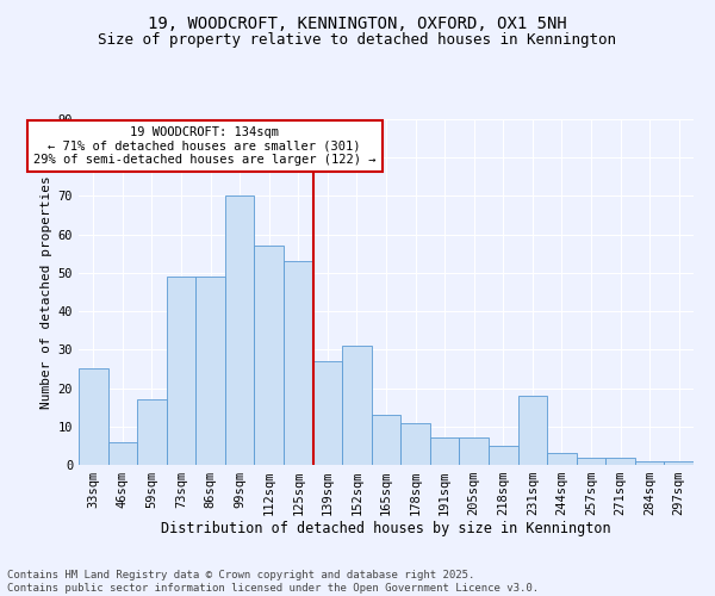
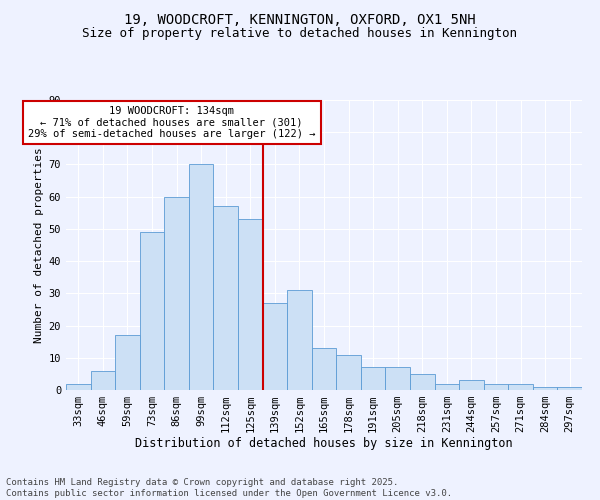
33sqm: 25 -> 2
86sqm: 49 -> 60
231sqm: 18 -> 2
